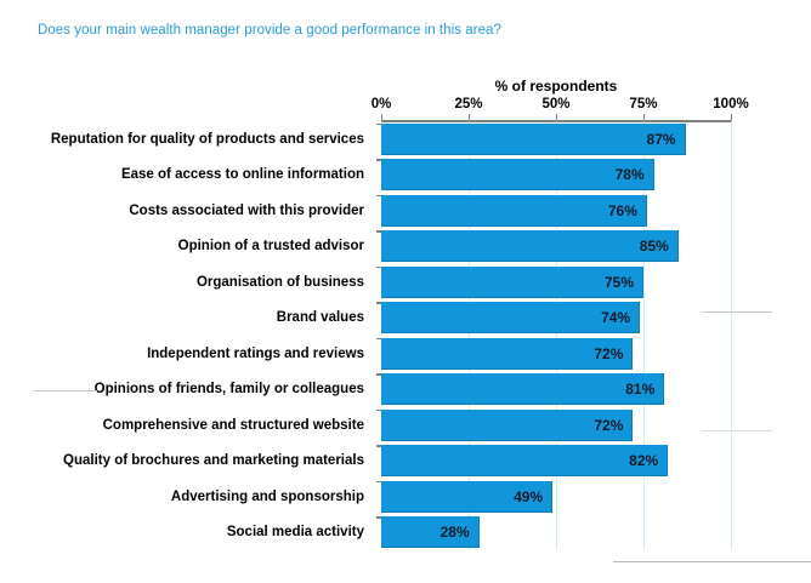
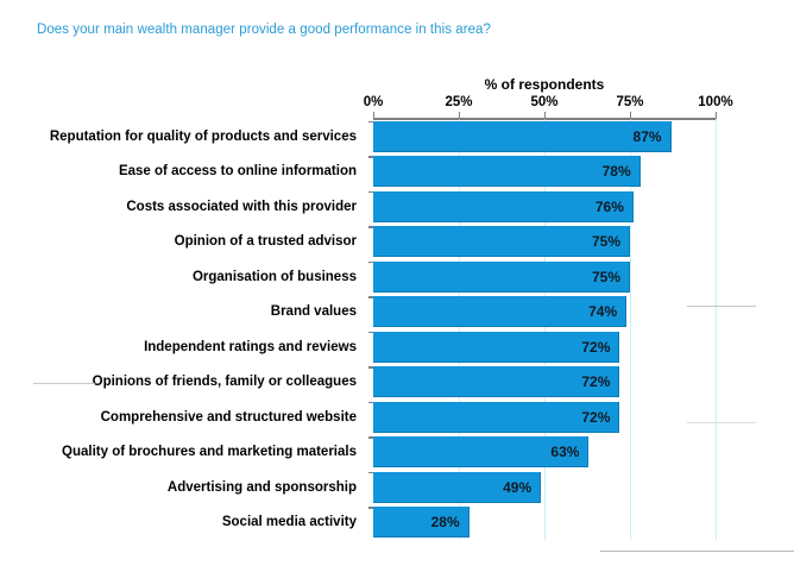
Opinion of a trusted advisor: 85% -> 75%
Opinions of friends, family or colleagues: 81% -> 72%
Quality of brochures and marketing materials: 82% -> 63%
